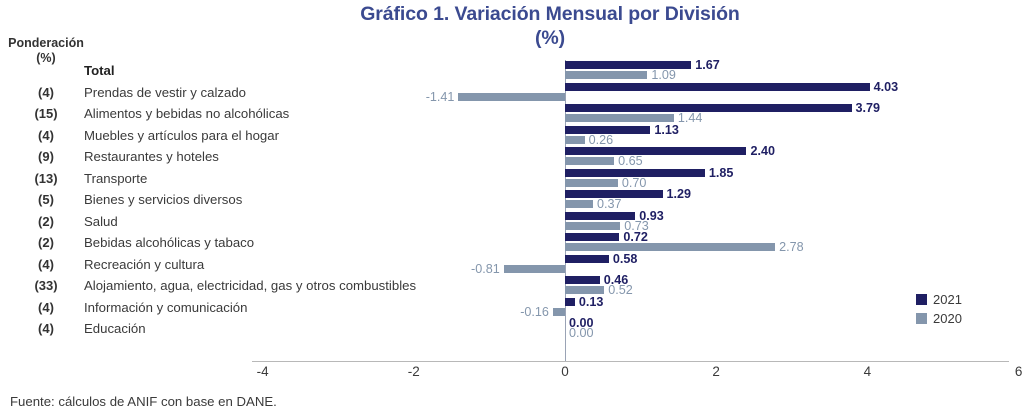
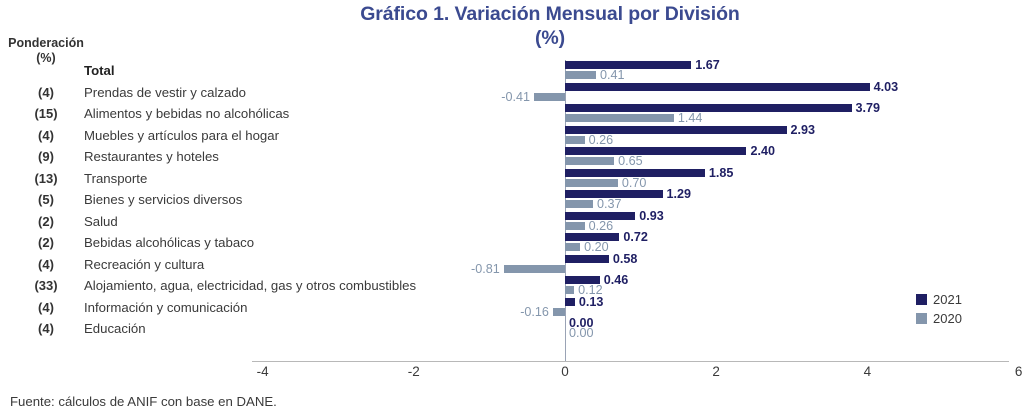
2020/Total: 1.09 -> 0.41
2020/Prendas de vestir y calzado: -1.41 -> -0.41
2021/Muebles y artículos para el hogar: 1.13 -> 2.93
2020/Salud: 0.73 -> 0.26
2020/Bebidas alcohólicas y tabaco: 2.78 -> 0.20
2020/Alojamiento, agua, electricidad, gas y otros combustibles: 0.52 -> 0.12
